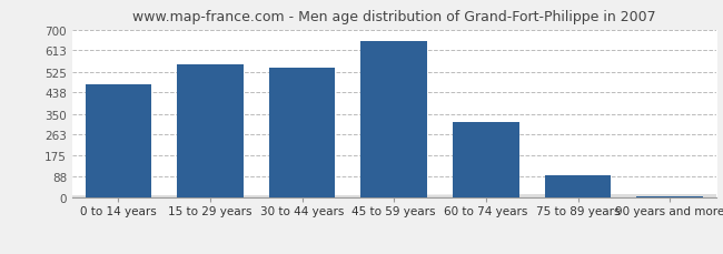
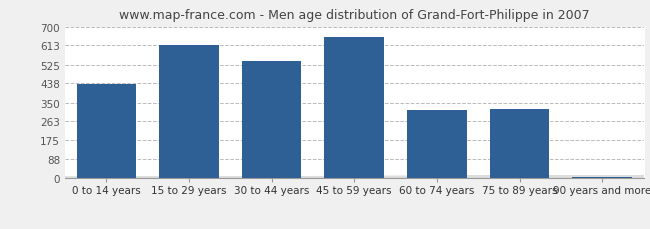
0 to 14 years: 470 -> 435
15 to 29 years: 555 -> 615
75 to 89 years: 95 -> 320
